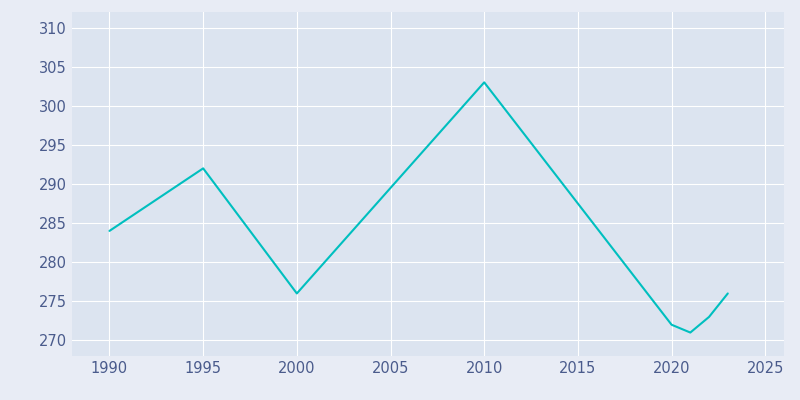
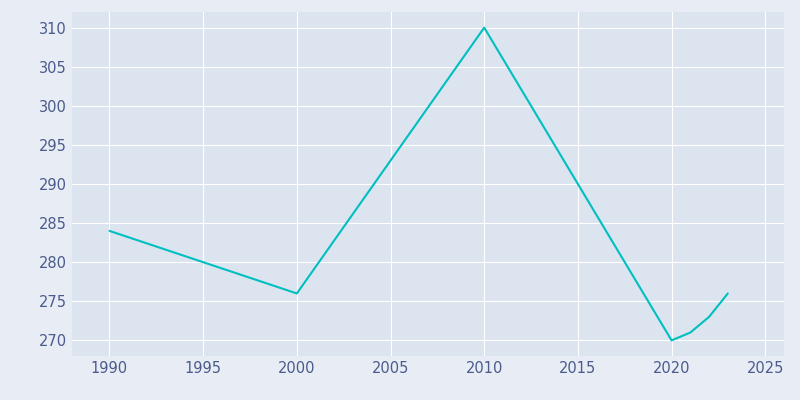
1995: 292 -> 280
2010: 303 -> 310
2020: 272 -> 270
